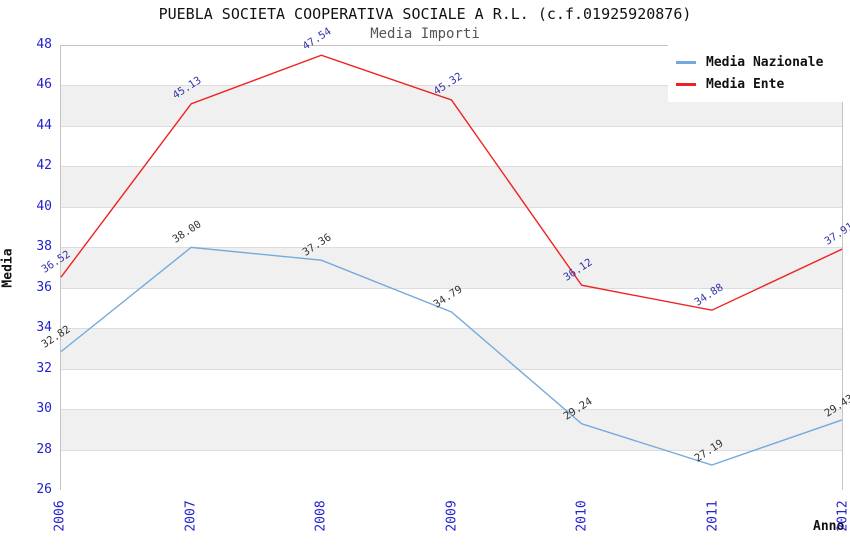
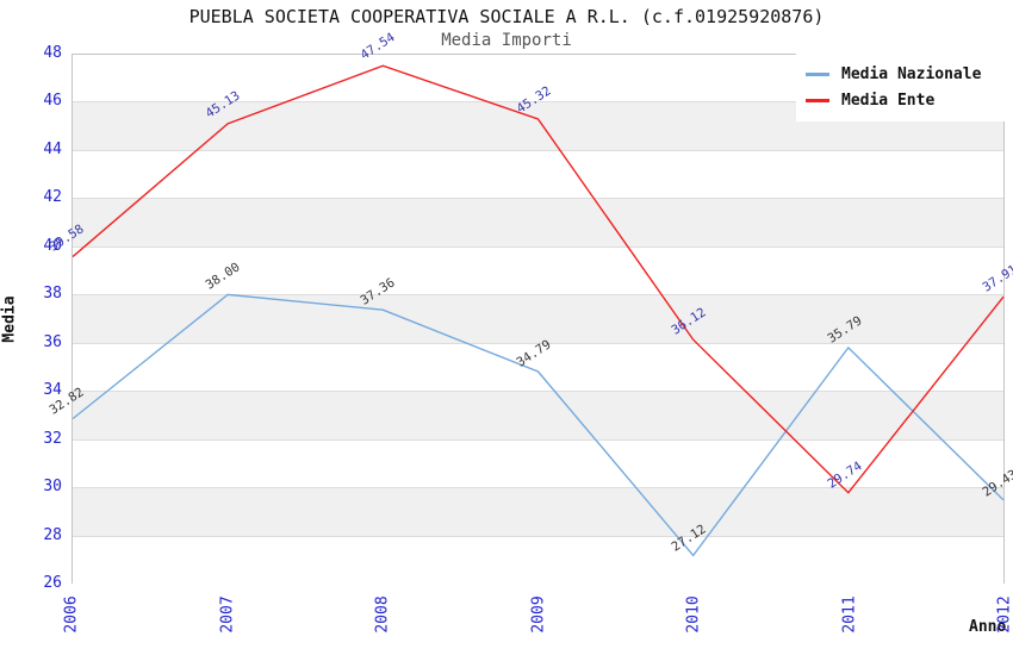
Media Ente/2006: 36.52 -> 39.58
Media Nazionale/2010: 29.24 -> 27.12
Media Nazionale/2011: 27.19 -> 35.79
Media Ente/2011: 34.88 -> 29.74
